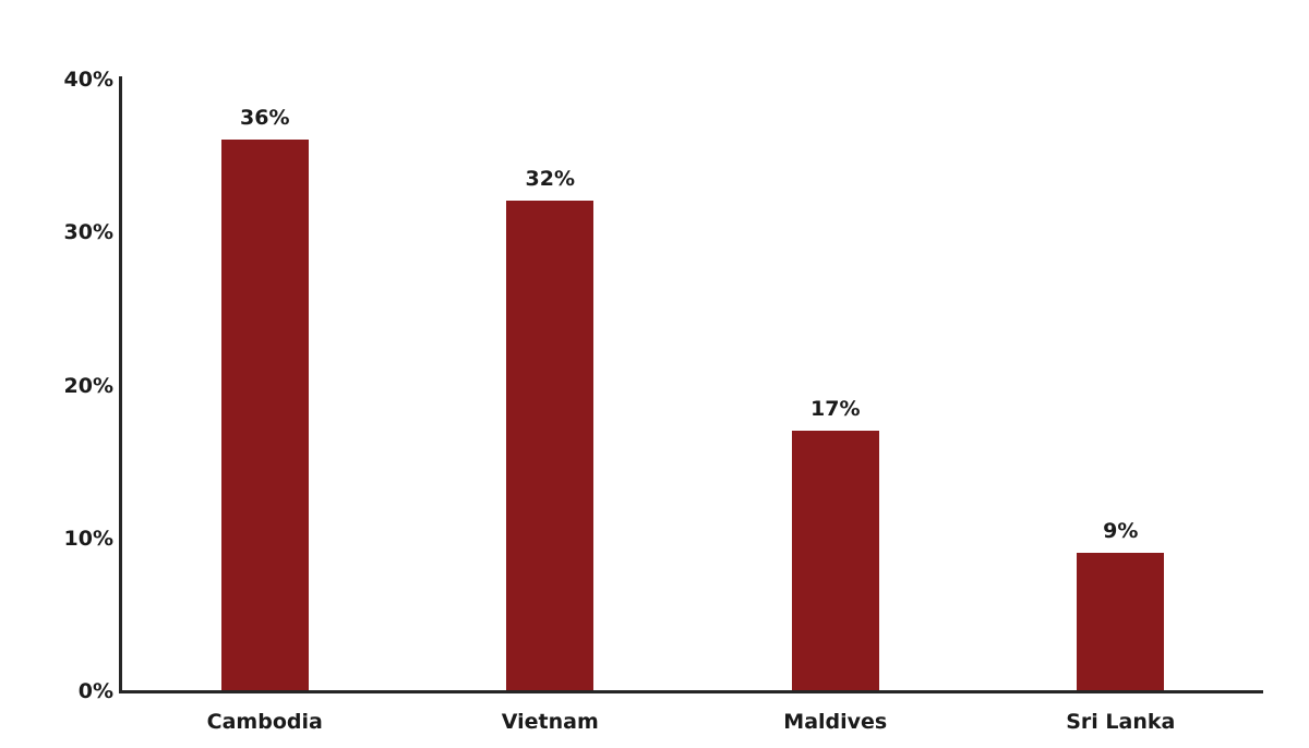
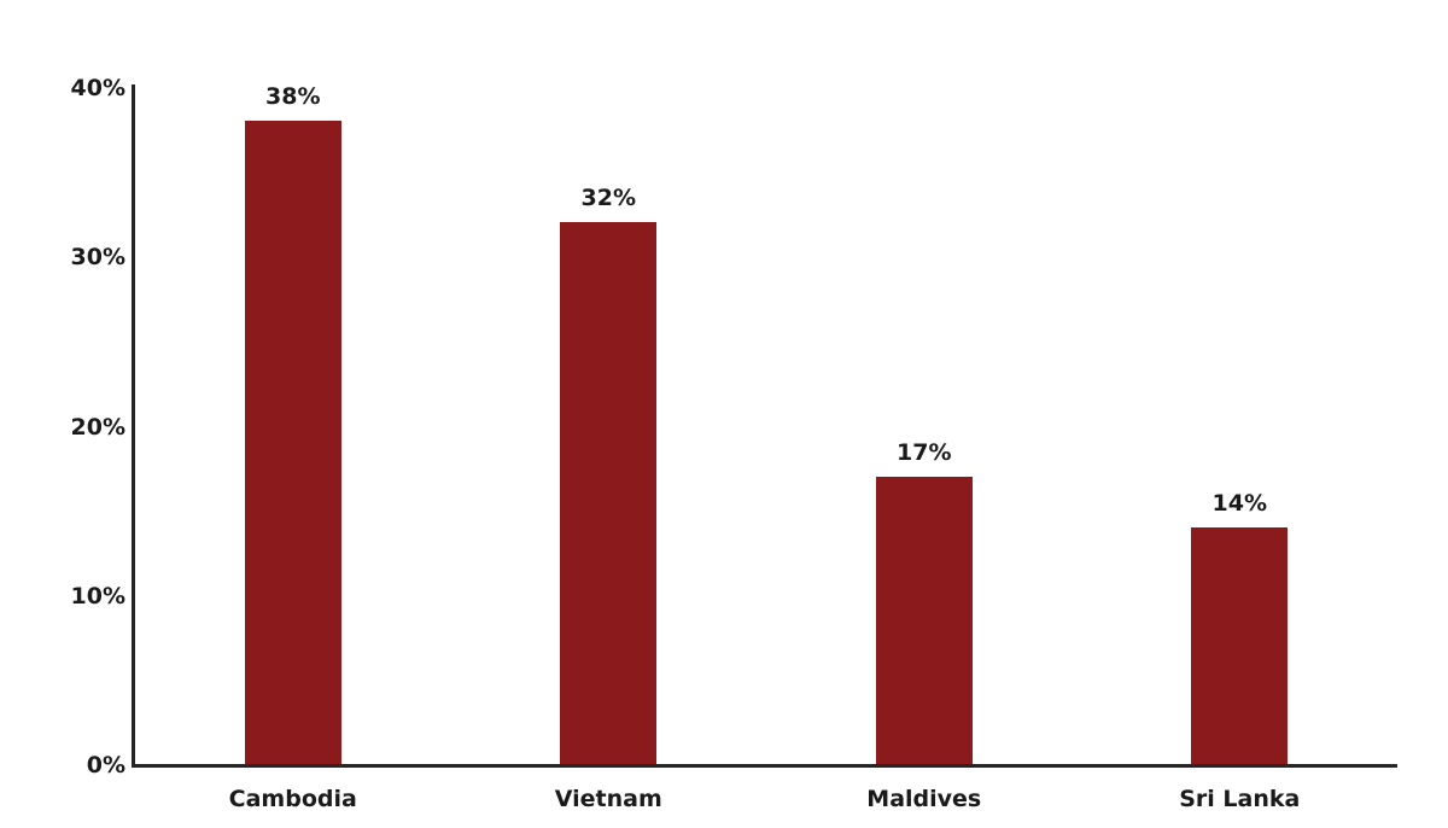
Cambodia: 36% -> 38%
Sri Lanka: 9% -> 14%
